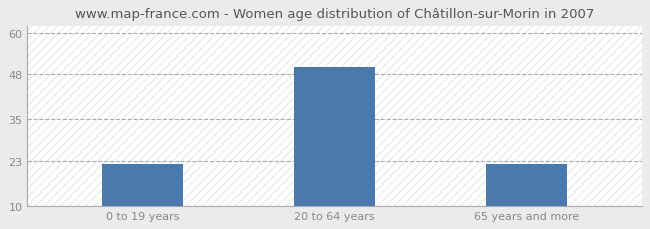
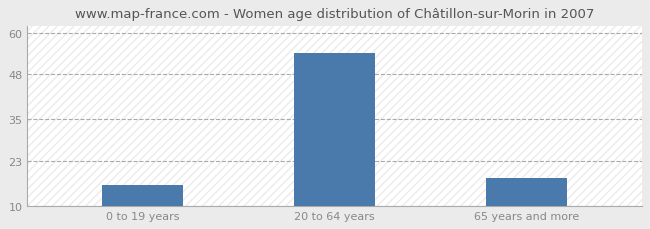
0 to 19 years: 22 -> 16
20 to 64 years: 50 -> 54
65 years and more: 22 -> 18
